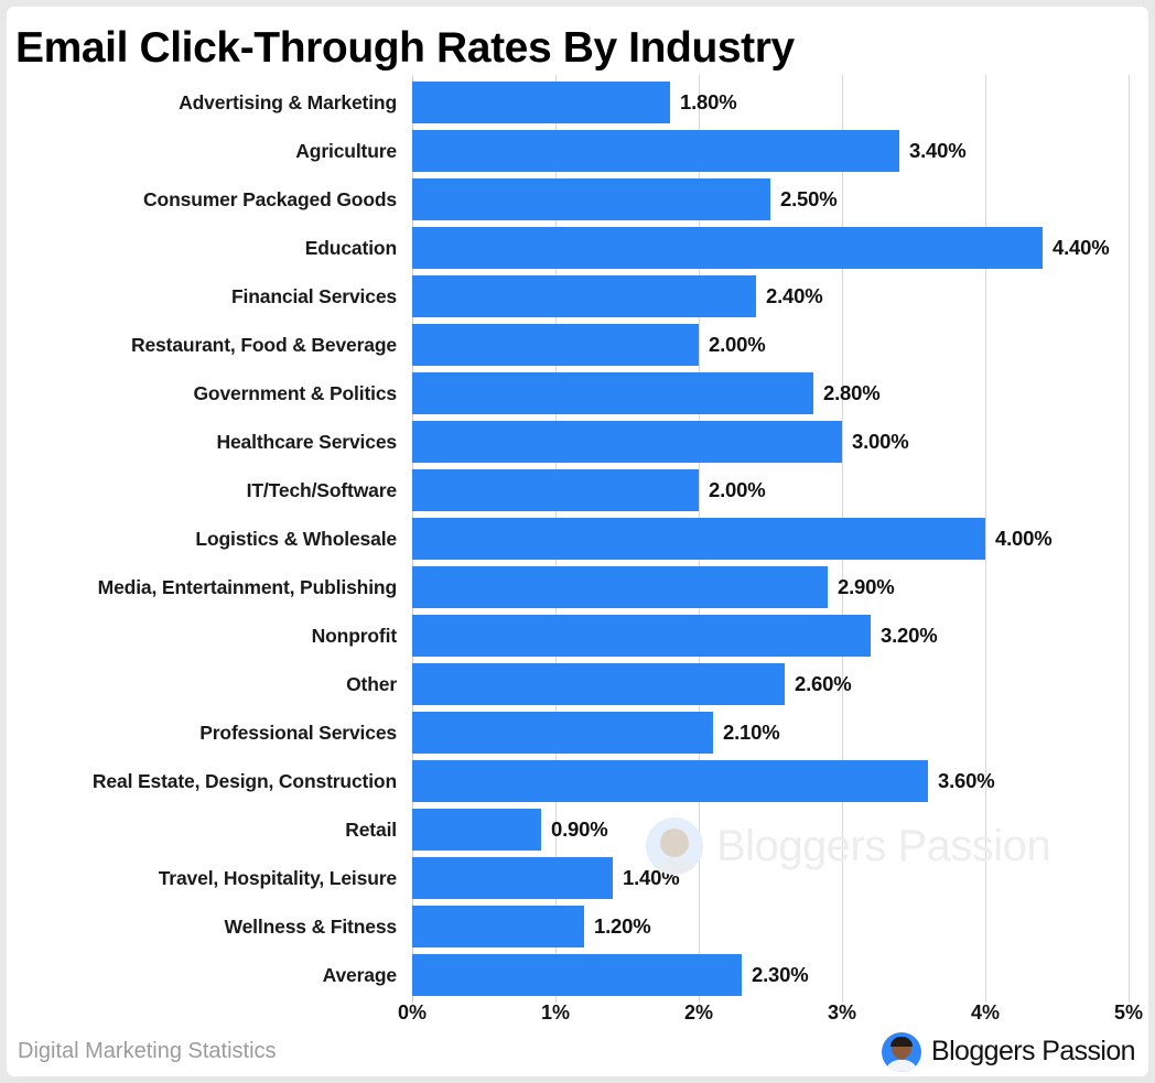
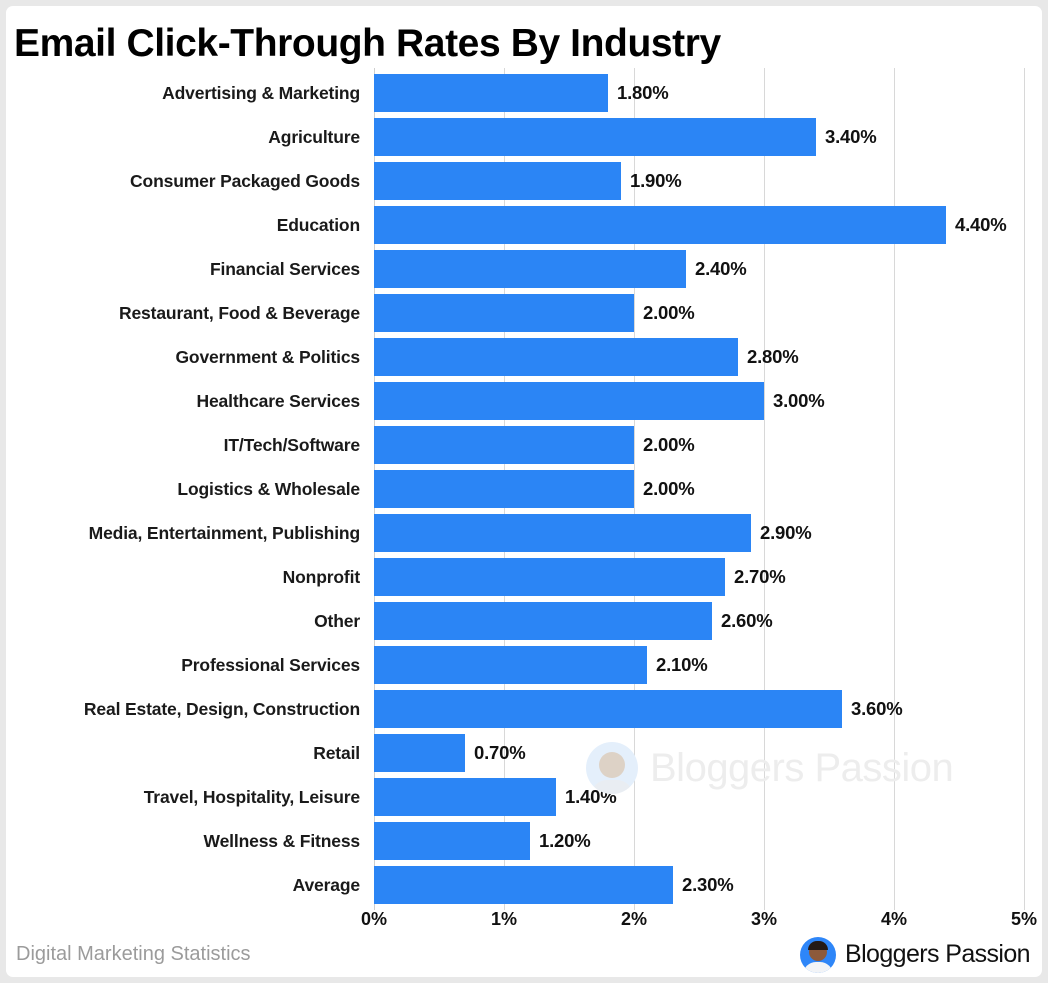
Consumer Packaged Goods: 2.50% -> 1.90%
Logistics & Wholesale: 4.00% -> 2.00%
Nonprofit: 3.20% -> 2.70%
Retail: 0.90% -> 0.70%
